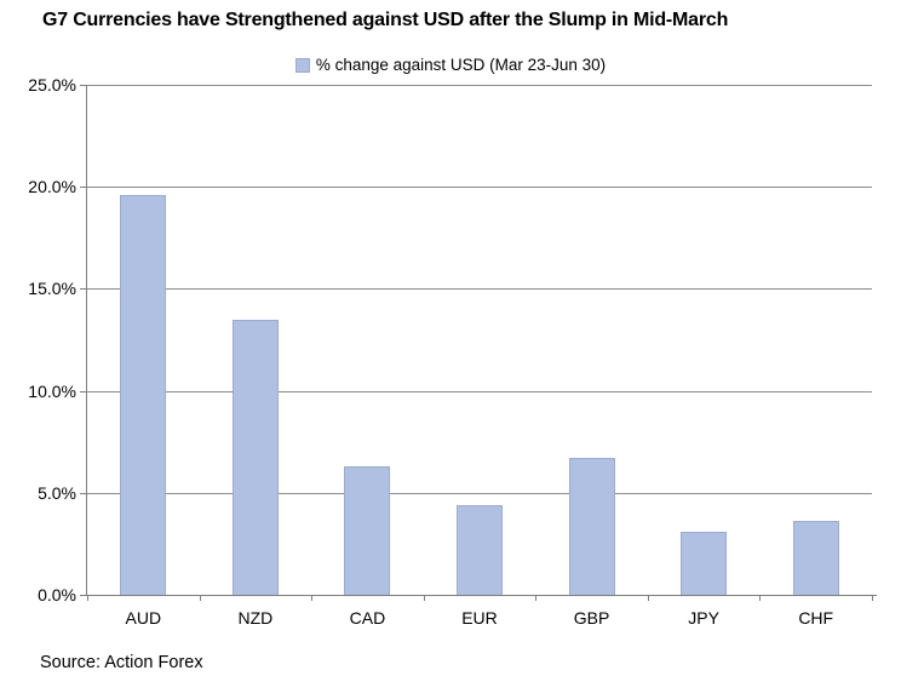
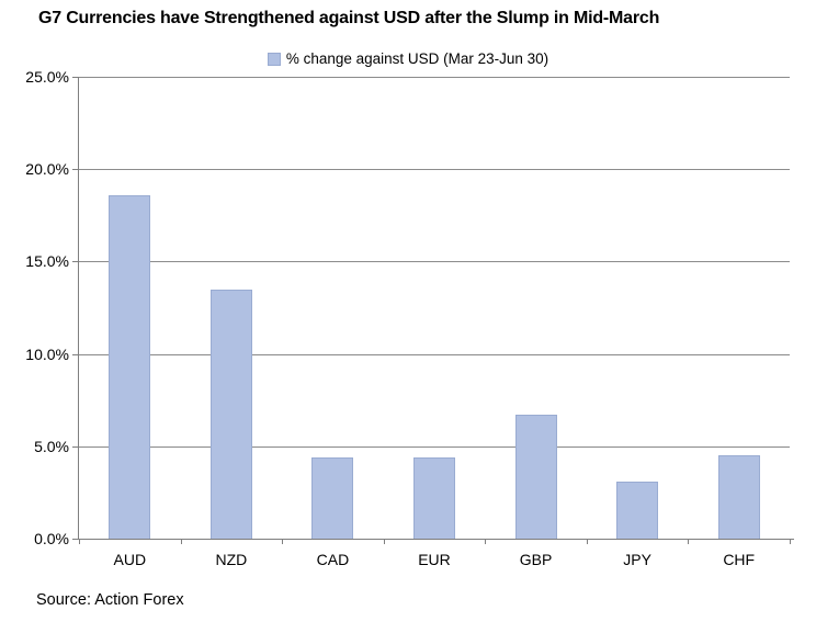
AUD: 19.6% -> 18.6%
CAD: 6.3% -> 4.4%
CHF: 3.6% -> 4.5%
